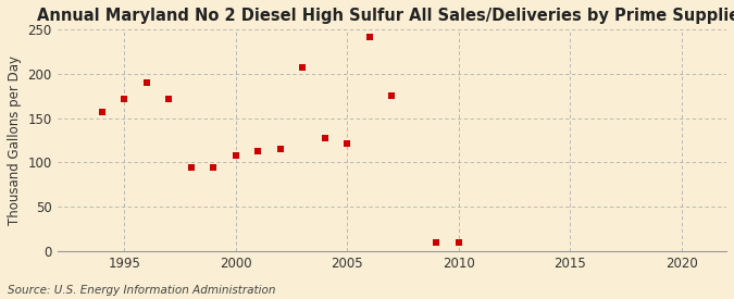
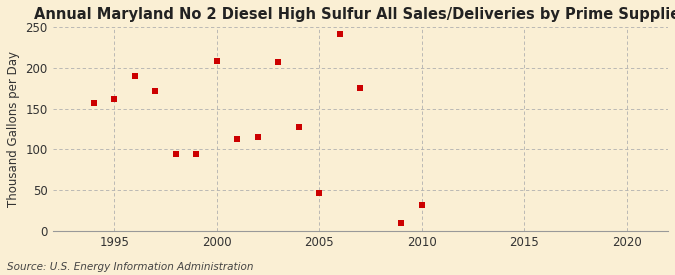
1995: 172 -> 162
2000: 108 -> 208
2005: 122 -> 46
2010: 10 -> 32
